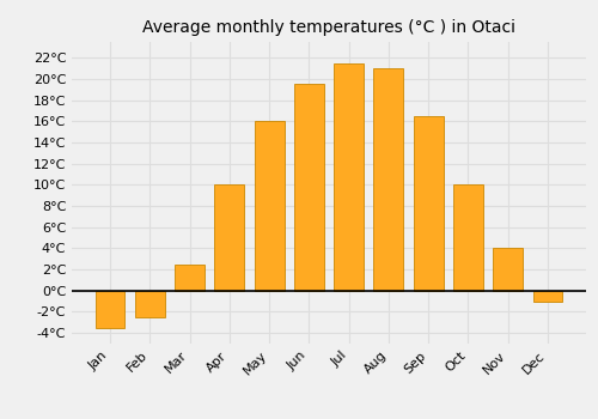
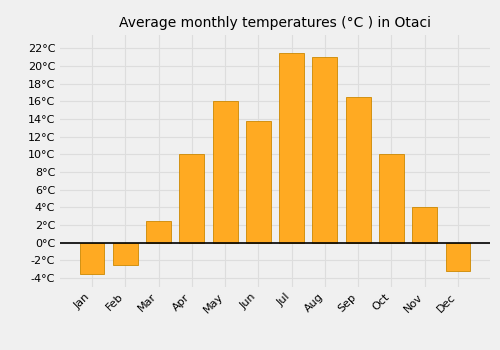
Jun: 19.5°C -> 13.8°C
Dec: -1.0°C -> -3.2°C
